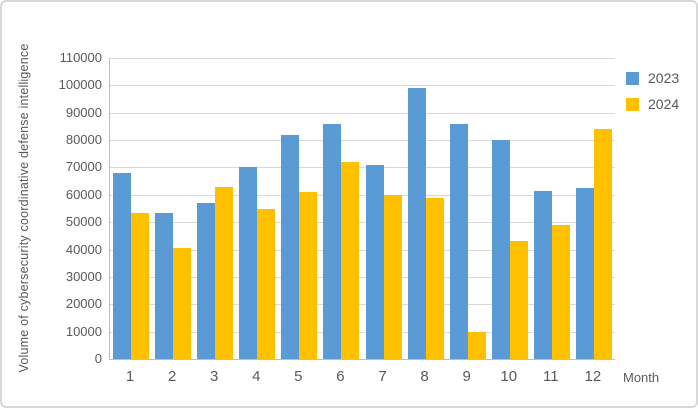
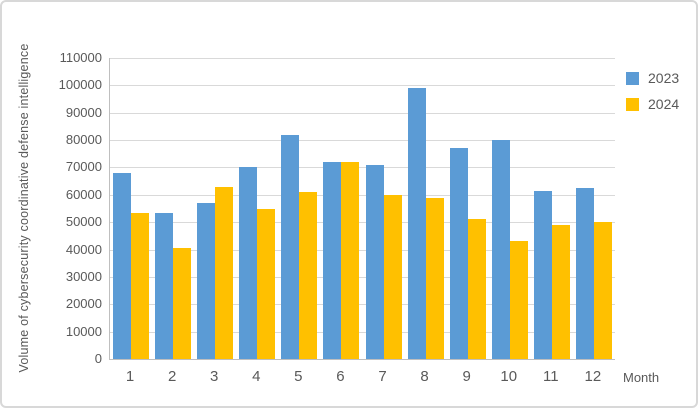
2023/6: 86000 -> 72000
2023/9: 86000 -> 77000
2024/9: 10000 -> 51000
2024/12: 84000 -> 50000
